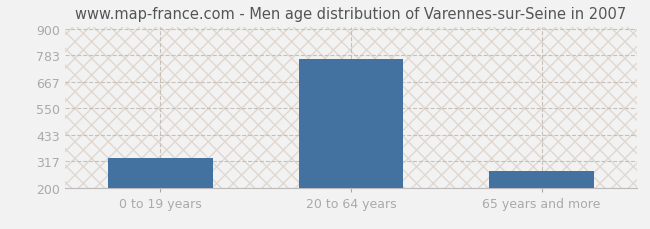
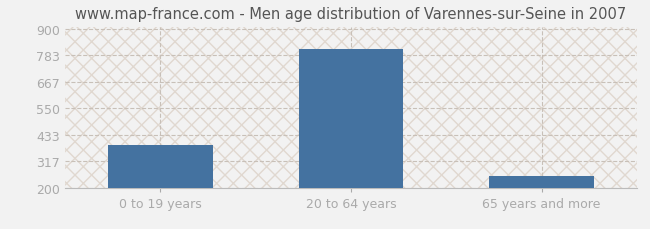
0 to 19 years: 330 -> 390
20 to 64 years: 765 -> 810
65 years and more: 275 -> 252
